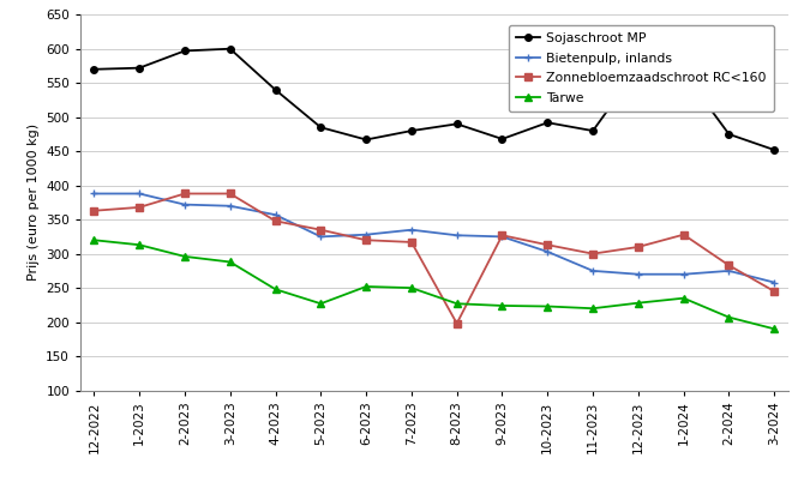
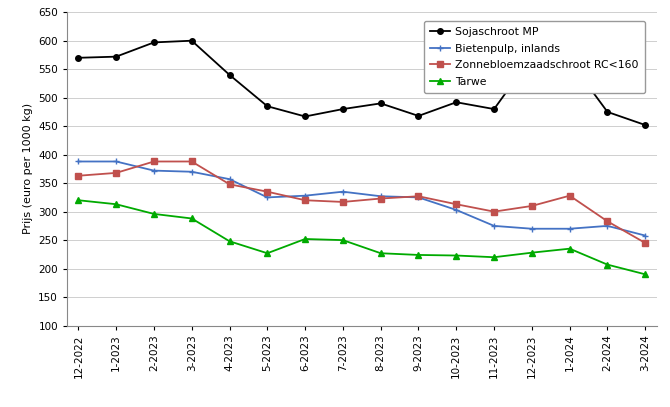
Zonnebloemzaadschroot RC<160/8-2023: 198 -> 323
